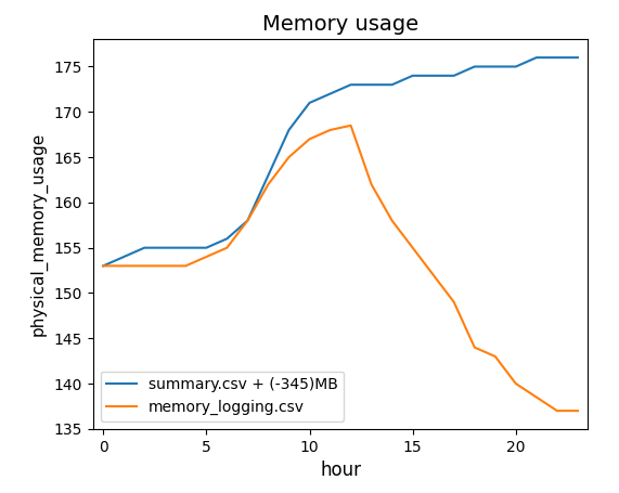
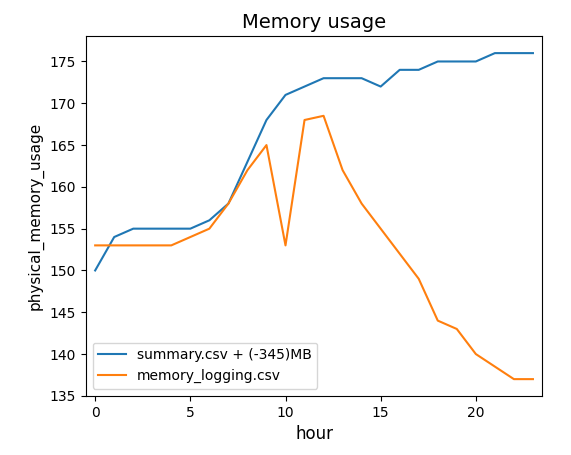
summary.csv + (-345)MB/0: 153 -> 150
memory_logging.csv/10: 167.0 -> 153.0
summary.csv + (-345)MB/15: 174 -> 172
